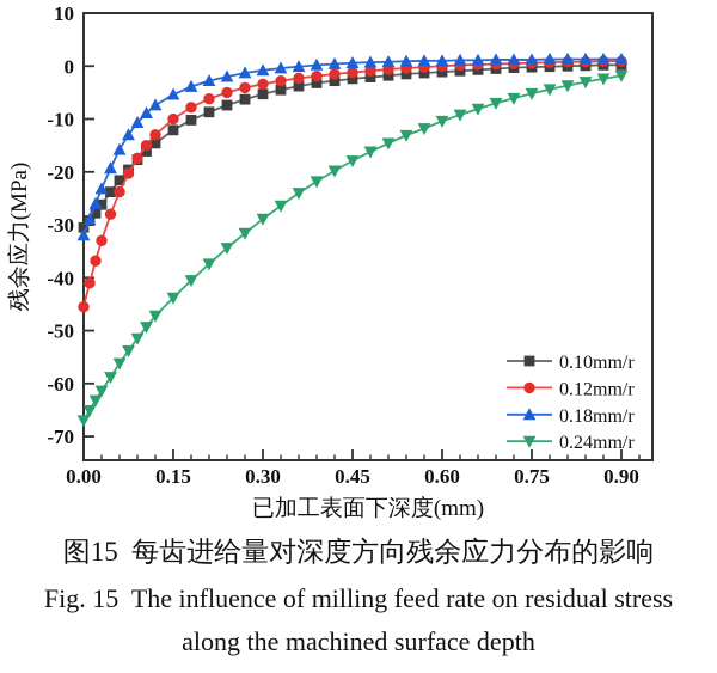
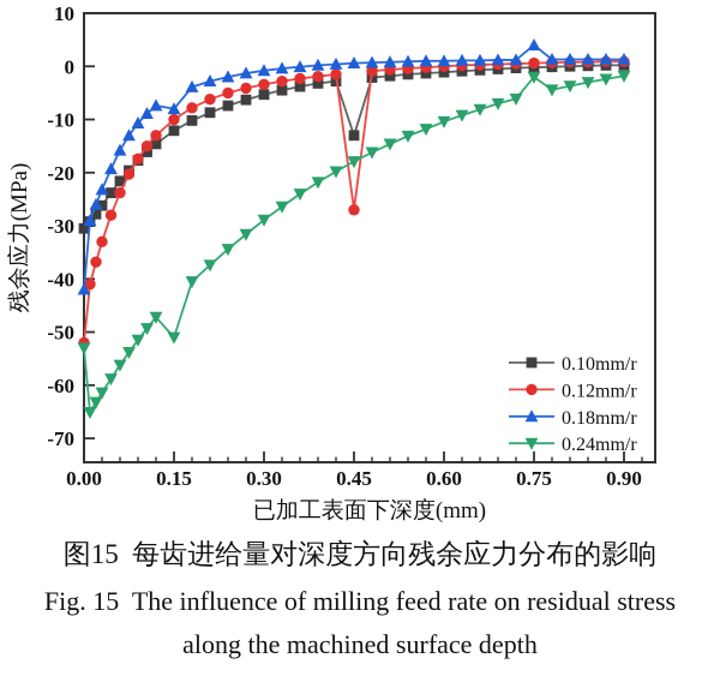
0.12mm/r/0: -46 -> -52
0.18mm/r/0: -32 -> -42
0.24mm/r/0: -67 -> -53
0.18mm/r/0.15: -5 -> -8
0.24mm/r/0.15: -44 -> -51
0.10mm/r/0.45: -2 -> -13
0.12mm/r/0.45: -1 -> -27
0.18mm/r/0.75: 1 -> 4
0.24mm/r/0.75: -5 -> -2
